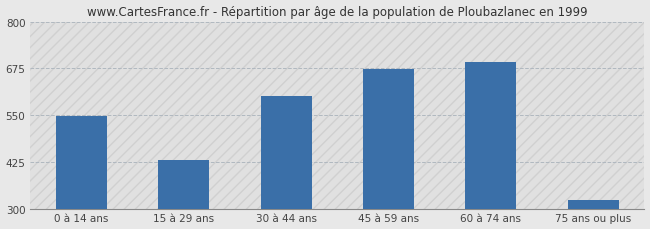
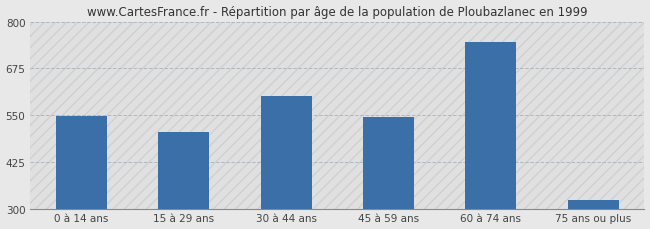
15 à 29 ans: 430 -> 505
45 à 59 ans: 672 -> 545
60 à 74 ans: 693 -> 745
